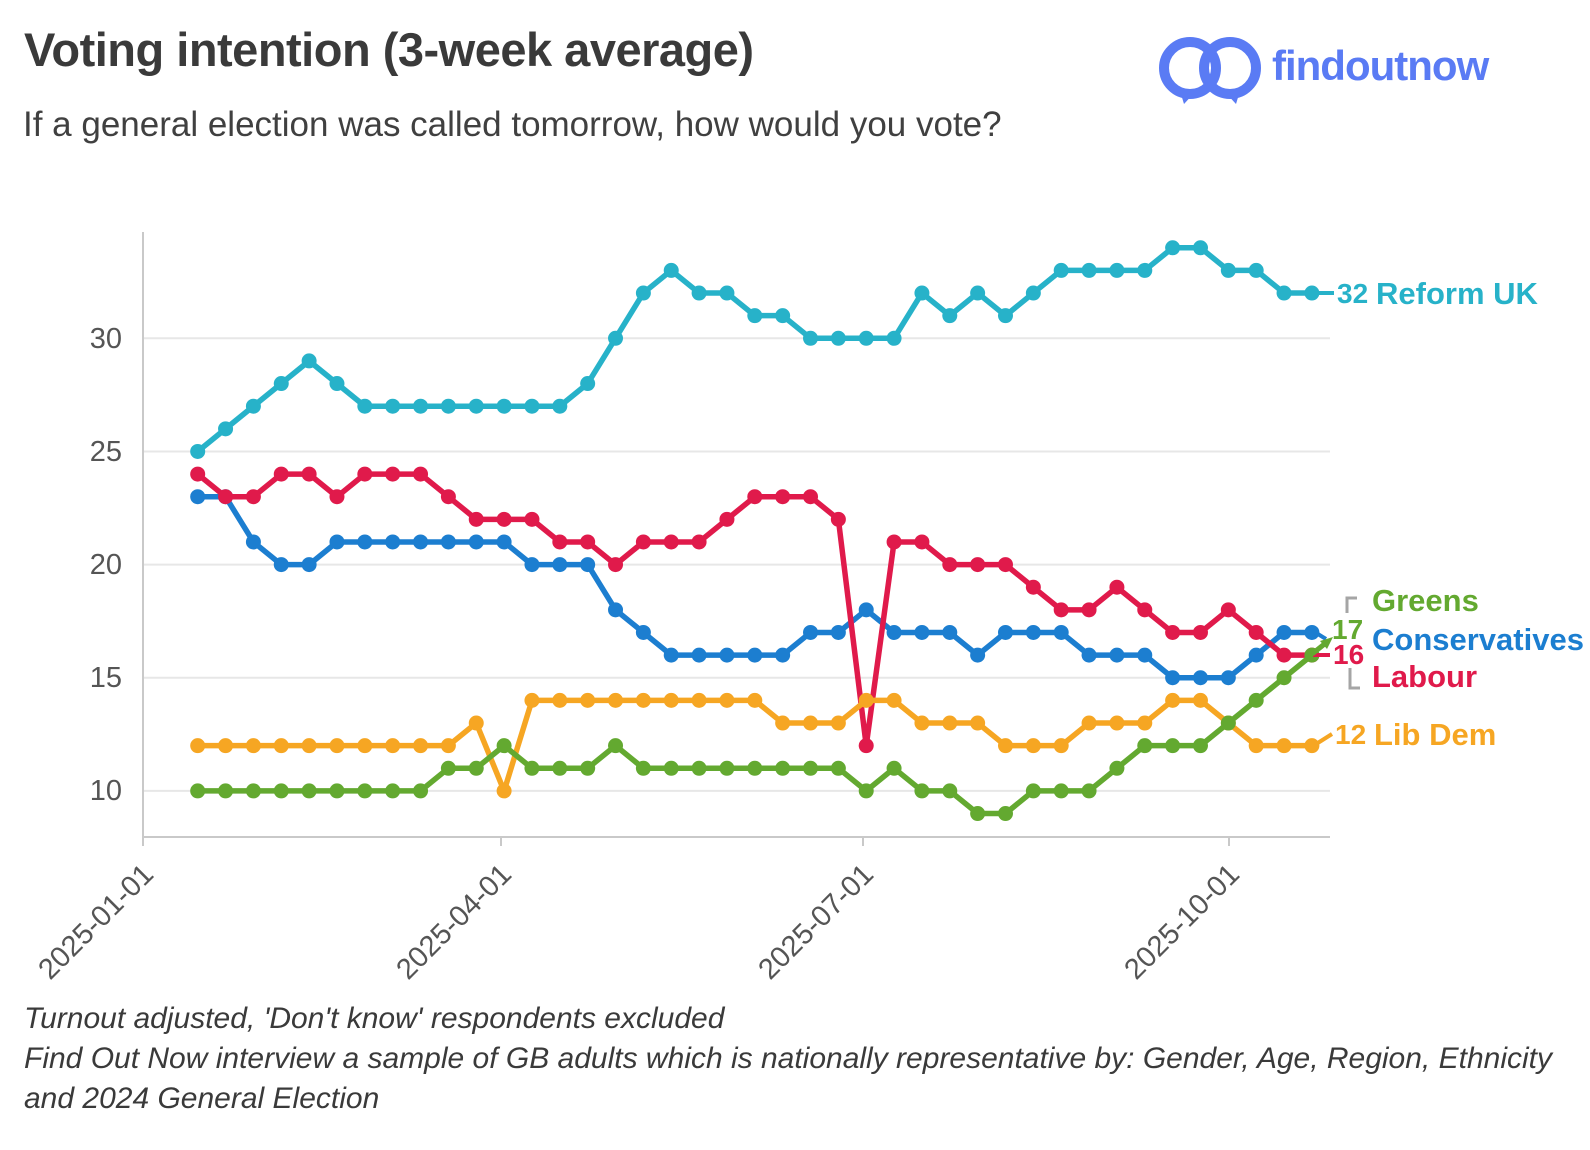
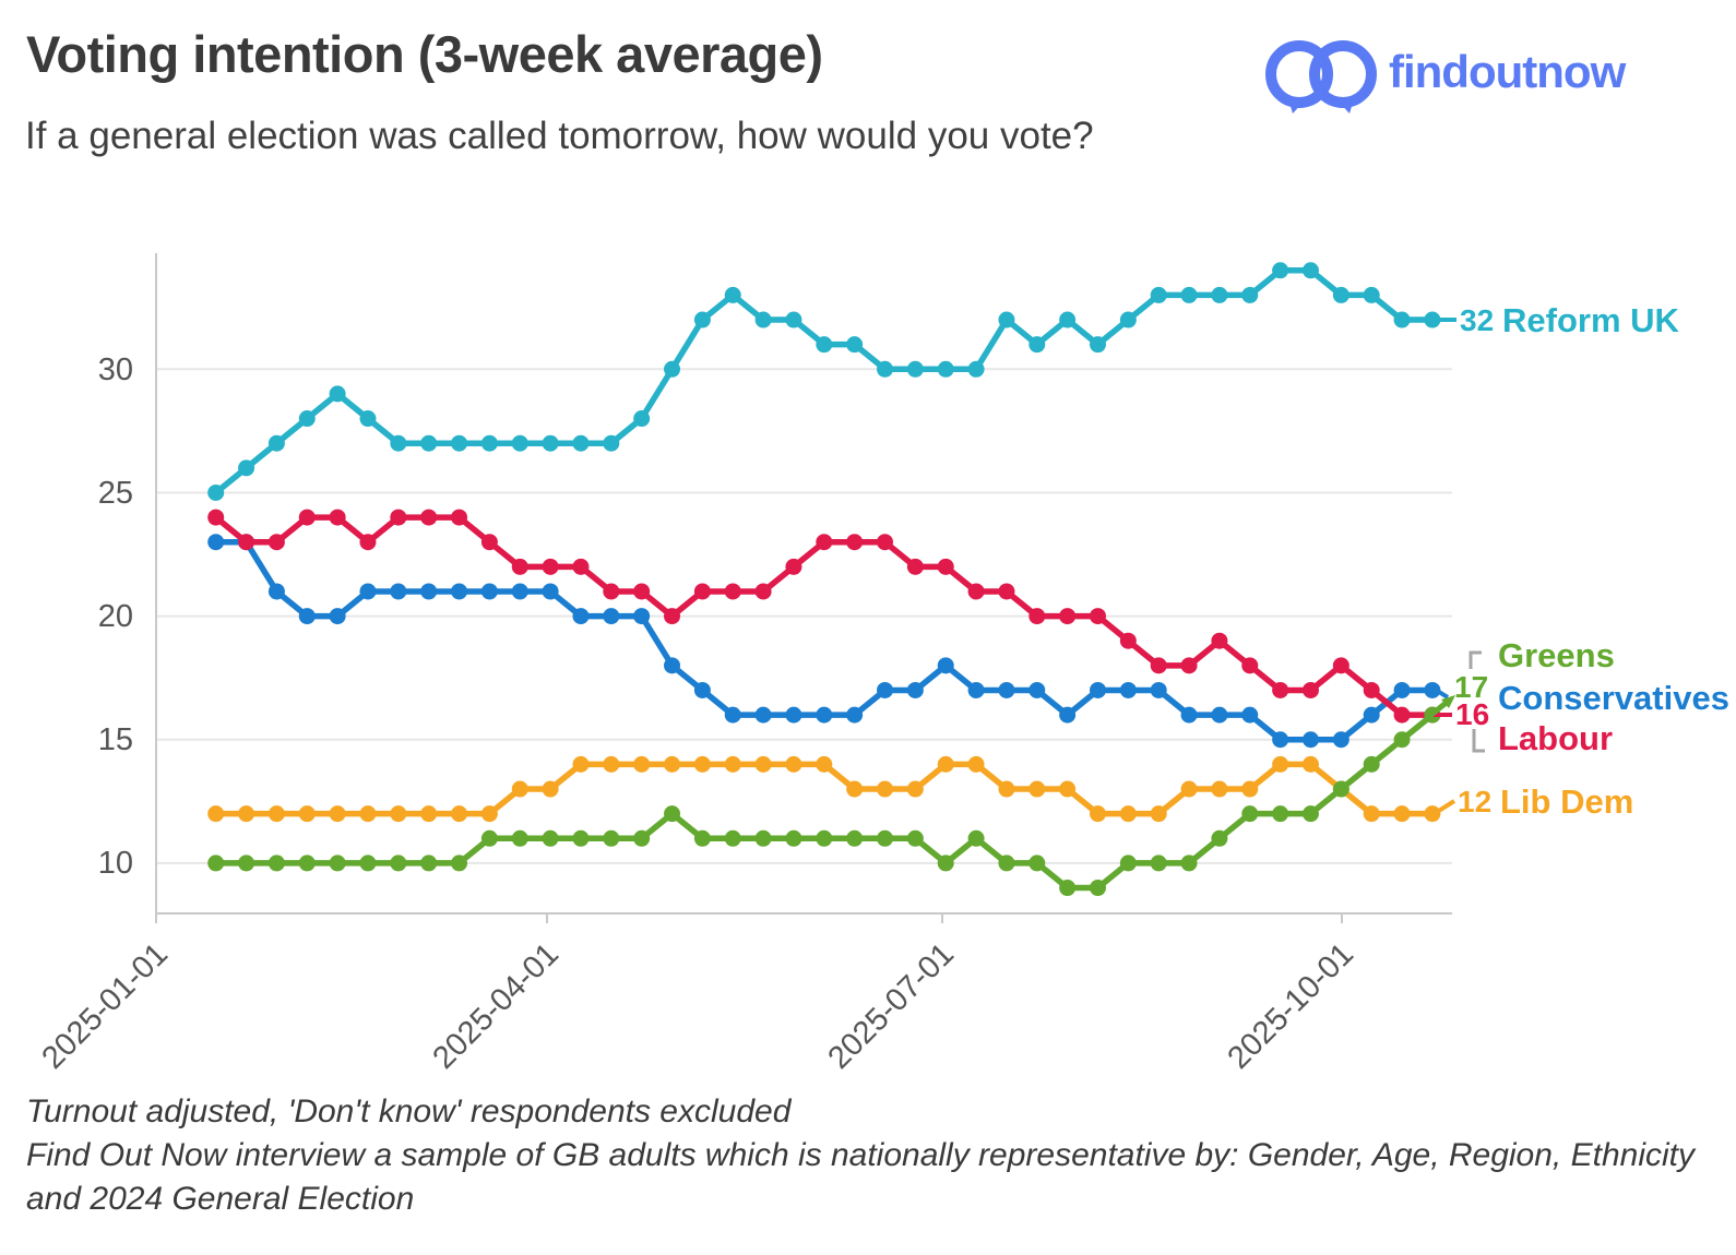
Lib Dem/2025-04-01: 10 -> 13
Greens/2025-04-01: 12 -> 11
Labour/2025-07-01: 12 -> 22
